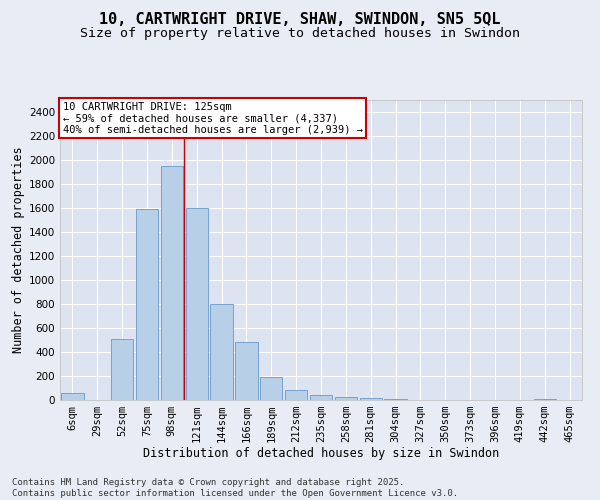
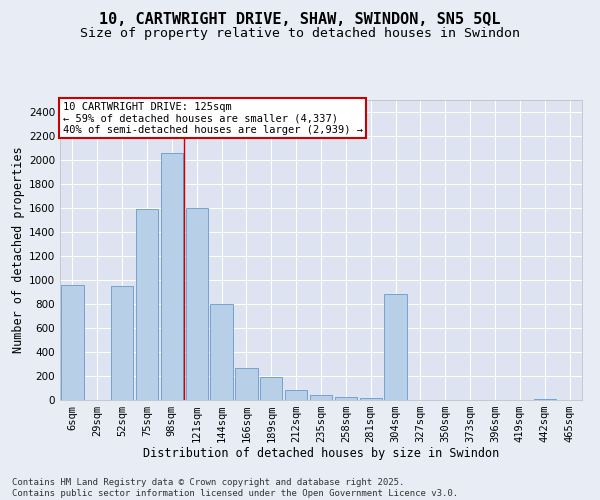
6sqm: 60 -> 960
52sqm: 510 -> 950
98sqm: 1950 -> 2060
166sqm: 480 -> 270
304sqm: 10 -> 880
